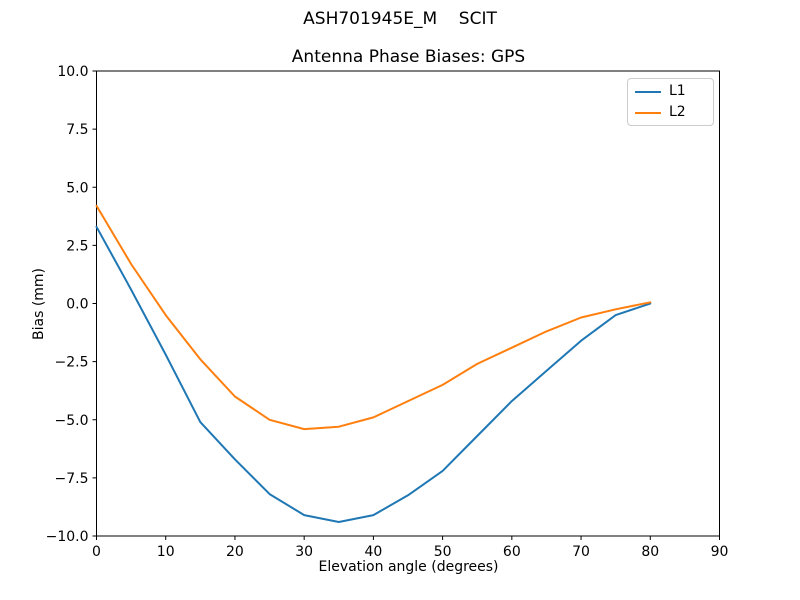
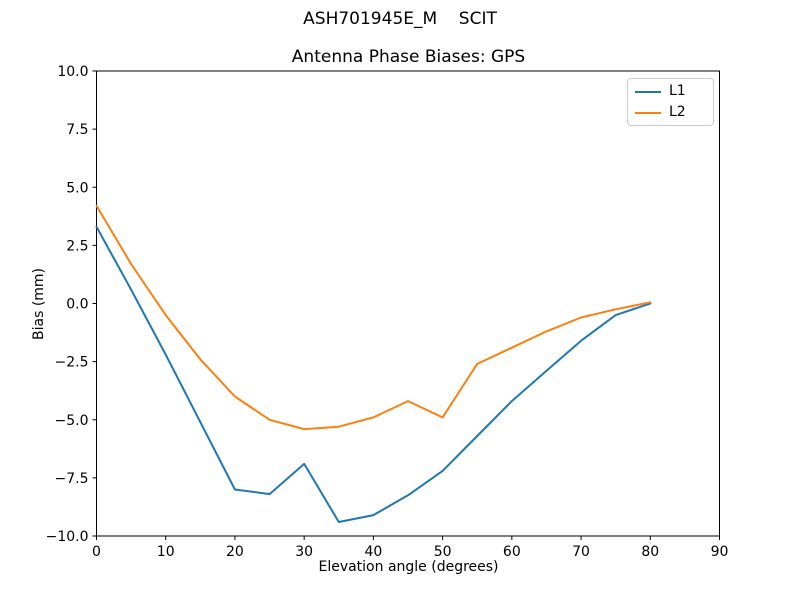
L1/20: -6.7 -> -8.0
L1/30: -9.1 -> -6.9
L2/50: -3.5 -> -4.9
